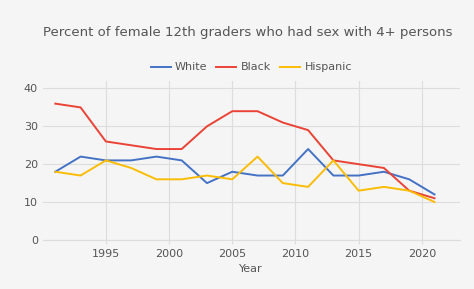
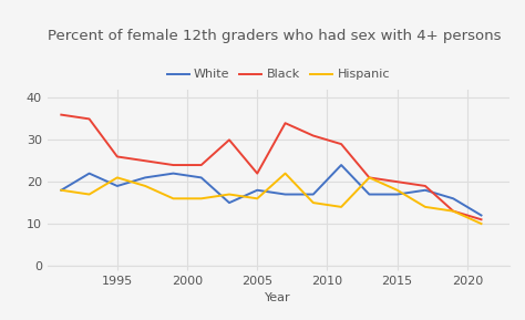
White/1995: 21 -> 19
Black/2005: 34 -> 22
Hispanic/2015: 13 -> 18
